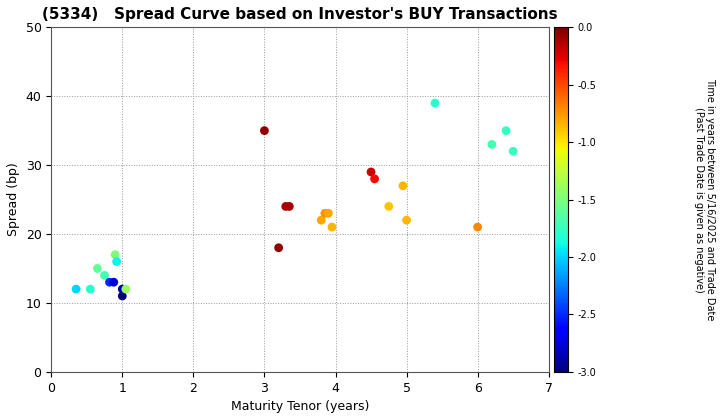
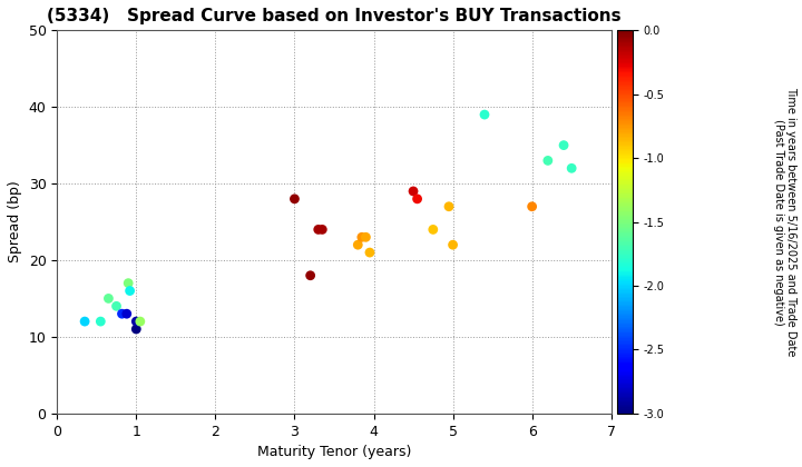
3: 35 -> 28
6: 21 -> 27
